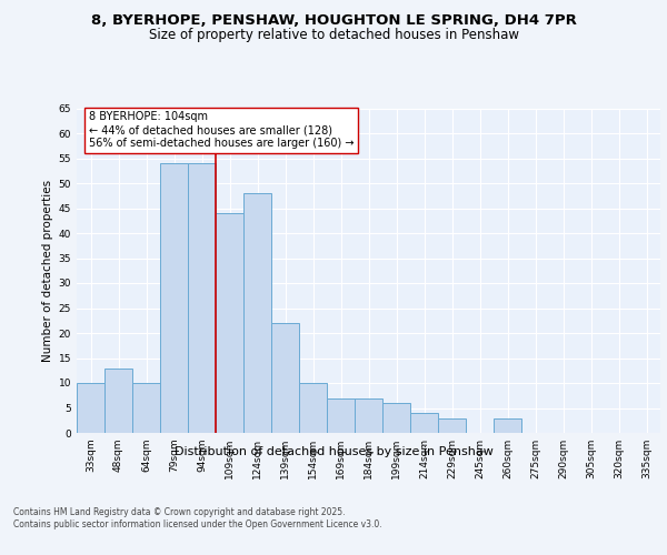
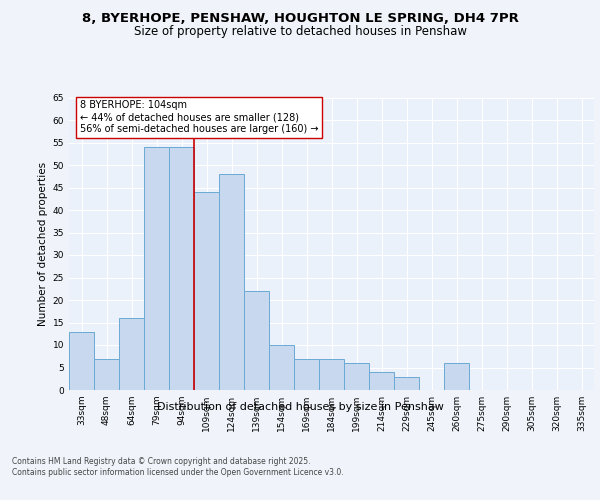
33sqm: 10 -> 13
48sqm: 13 -> 7
64sqm: 10 -> 16
260sqm: 3 -> 6
